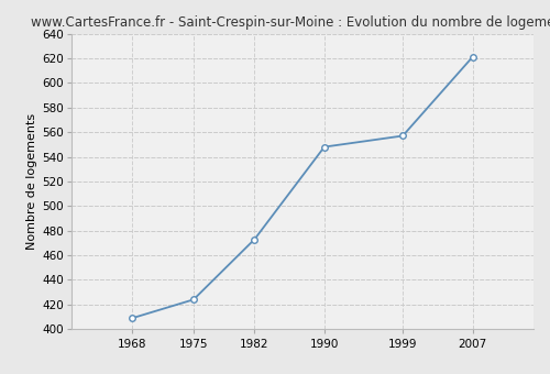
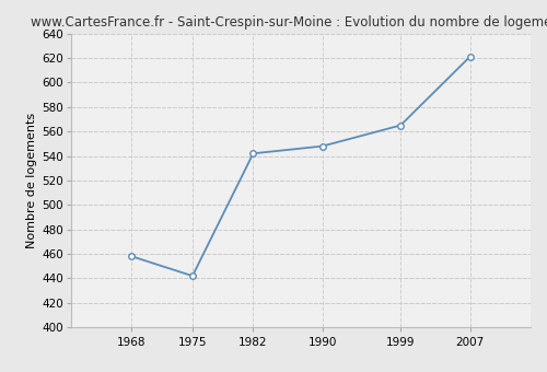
1968: 409 -> 458
1975: 424 -> 442
1982: 473 -> 542
1999: 557 -> 565
